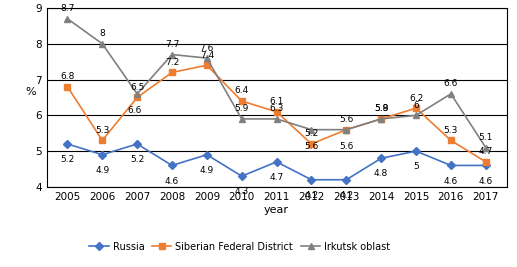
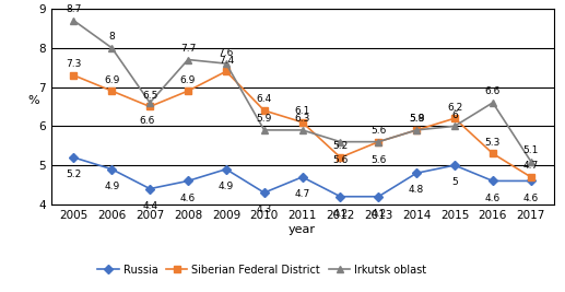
Siberian Federal District/2005: 6.8 -> 7.3
Siberian Federal District/2006: 5.3 -> 6.9
Russia/2007: 5.2 -> 4.4
Siberian Federal District/2008: 7.2 -> 6.9
